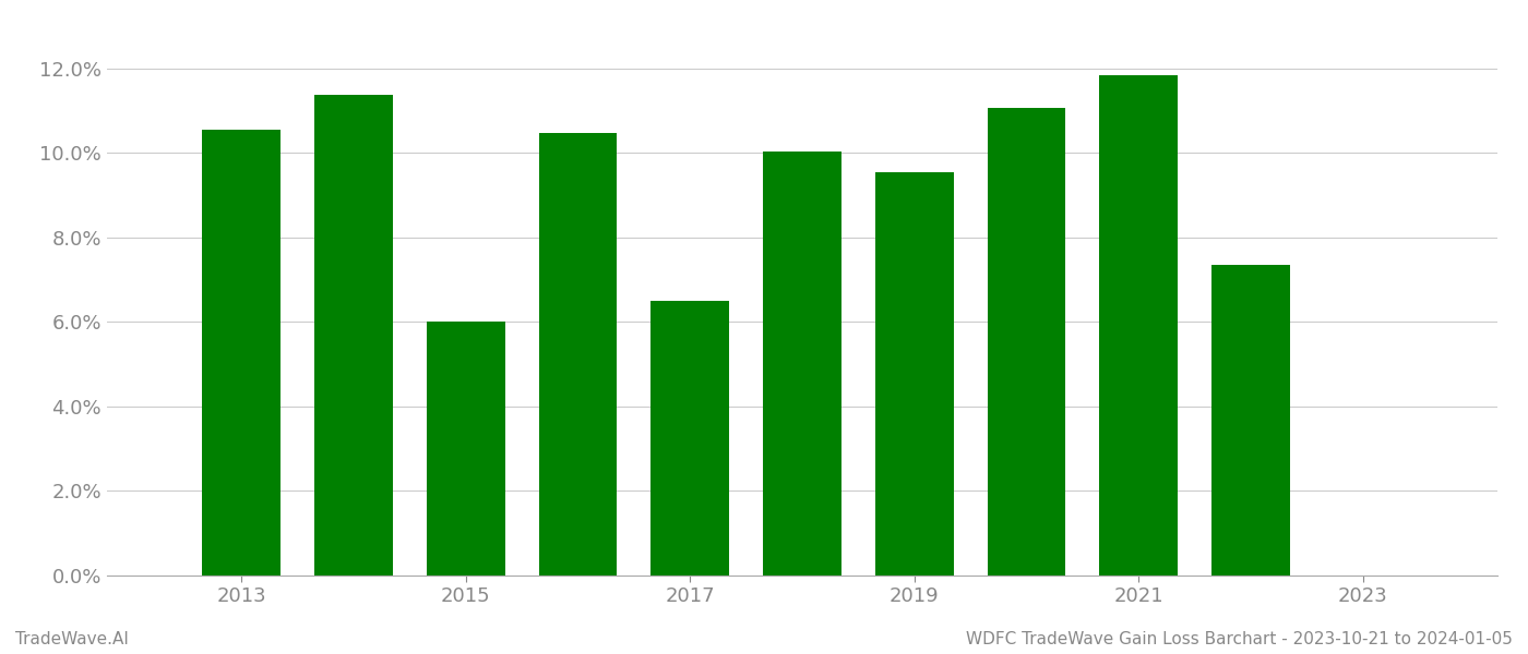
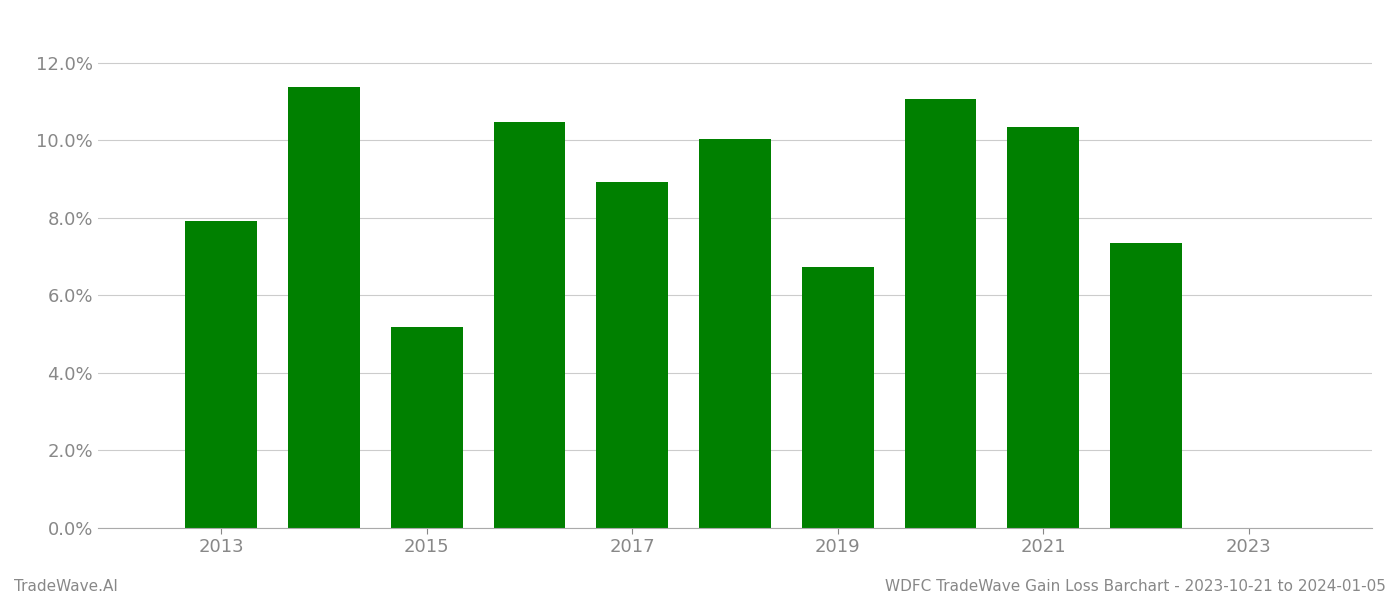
2013: 10.55% -> 7.93%
2015: 6.00% -> 5.18%
2017: 6.50% -> 8.93%
2019: 9.55% -> 6.72%
2021: 11.85% -> 10.35%
